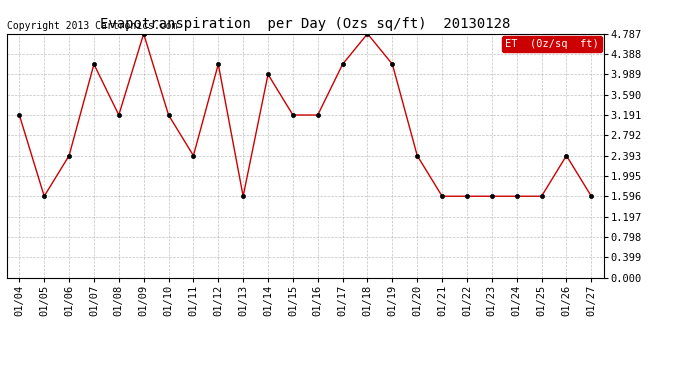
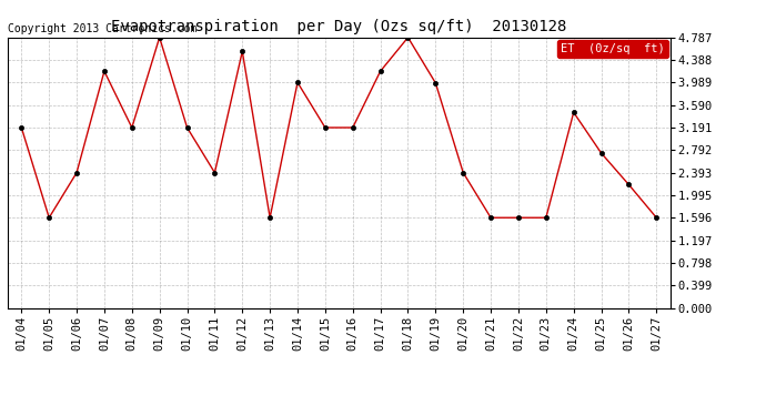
01/12: 4.19 -> 4.54
01/19: 4.19 -> 3.98
01/24: 1.60 -> 3.46
01/25: 1.60 -> 2.74
01/26: 2.39 -> 2.18
